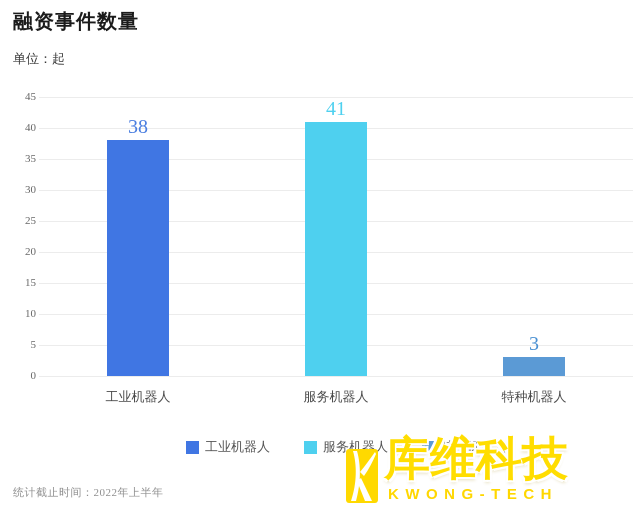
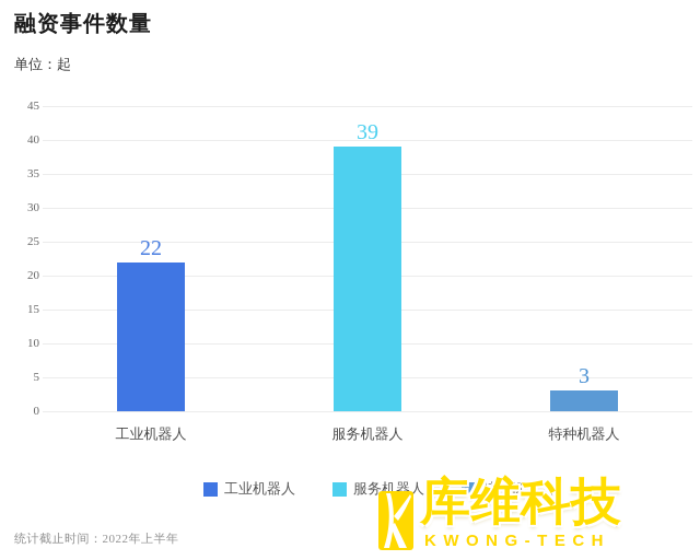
工业机器人: 38 -> 22
服务机器人: 41 -> 39
